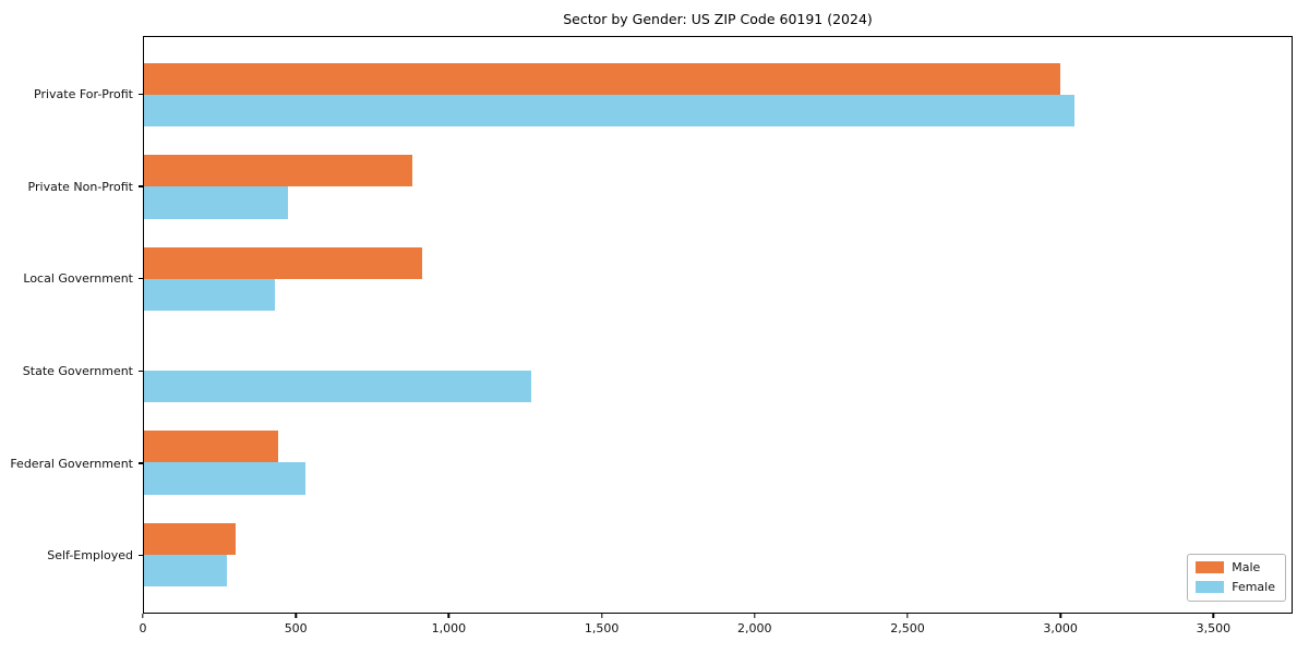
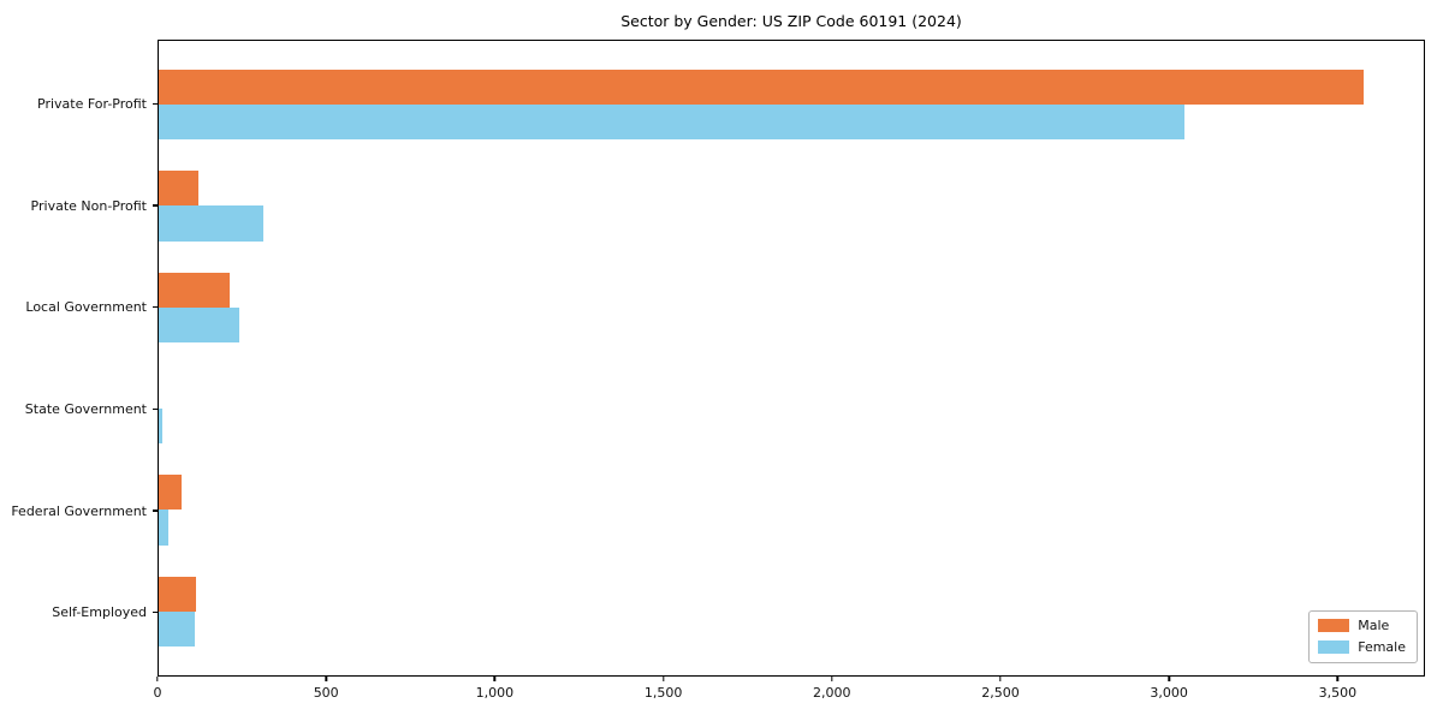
Male/Private For-Profit: 3000 -> 3580
Male/Private Non-Profit: 880 -> 120
Female/Private Non-Profit: 470 -> 310
Male/Local Government: 910 -> 210
Female/Local Government: 430 -> 240
Female/State Government: 1270 -> 10
Male/Federal Government: 440 -> 70
Female/Federal Government: 530 -> 30
Male/Self-Employed: 300 -> 110
Female/Self-Employed: 270 -> 110
